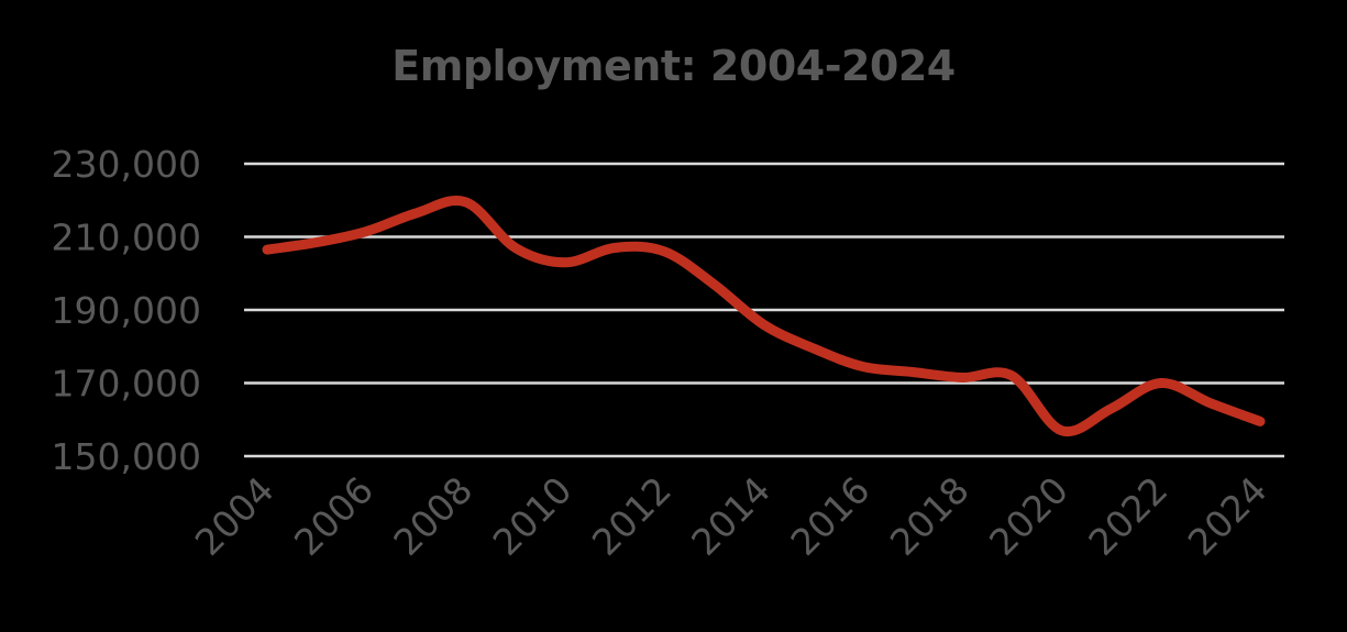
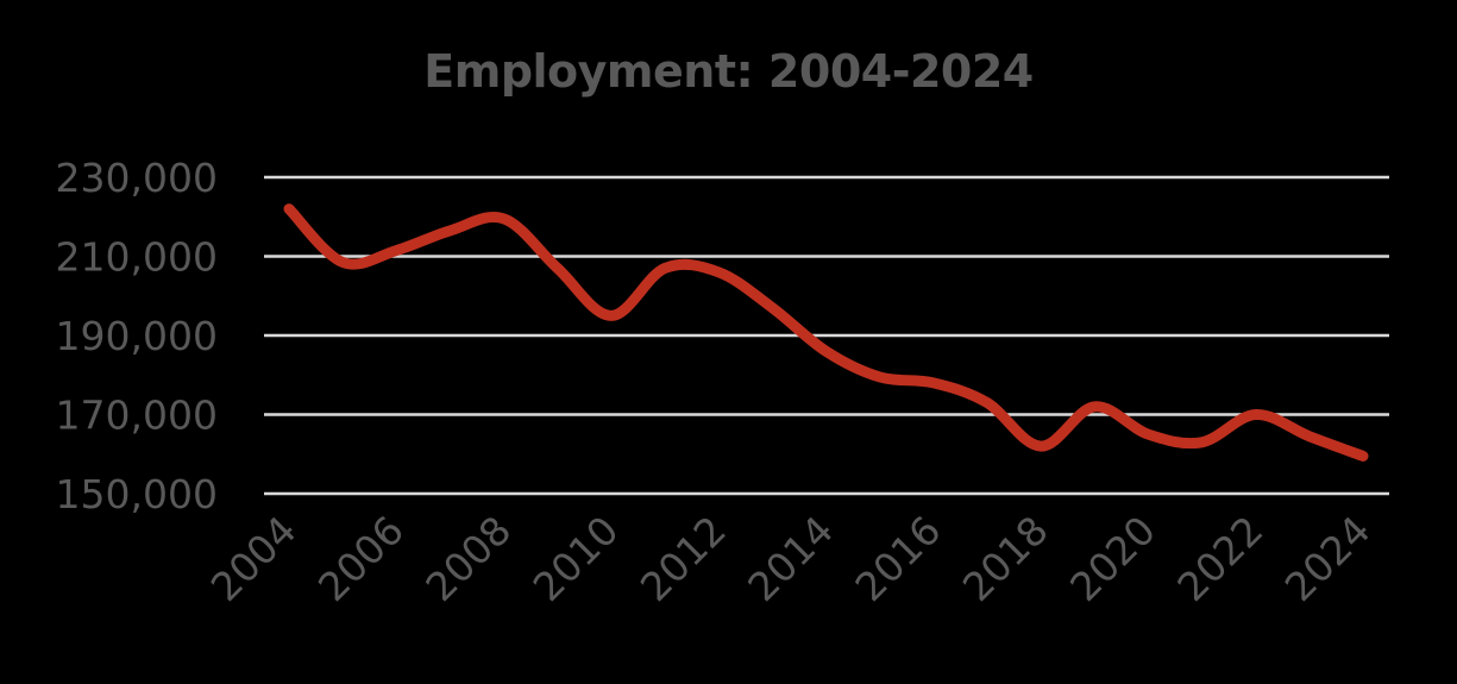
2004: 206000 -> 222000
2010: 203000 -> 195000
2016: 174000 -> 178000
2018: 172000 -> 162000
2020: 157000 -> 165000
